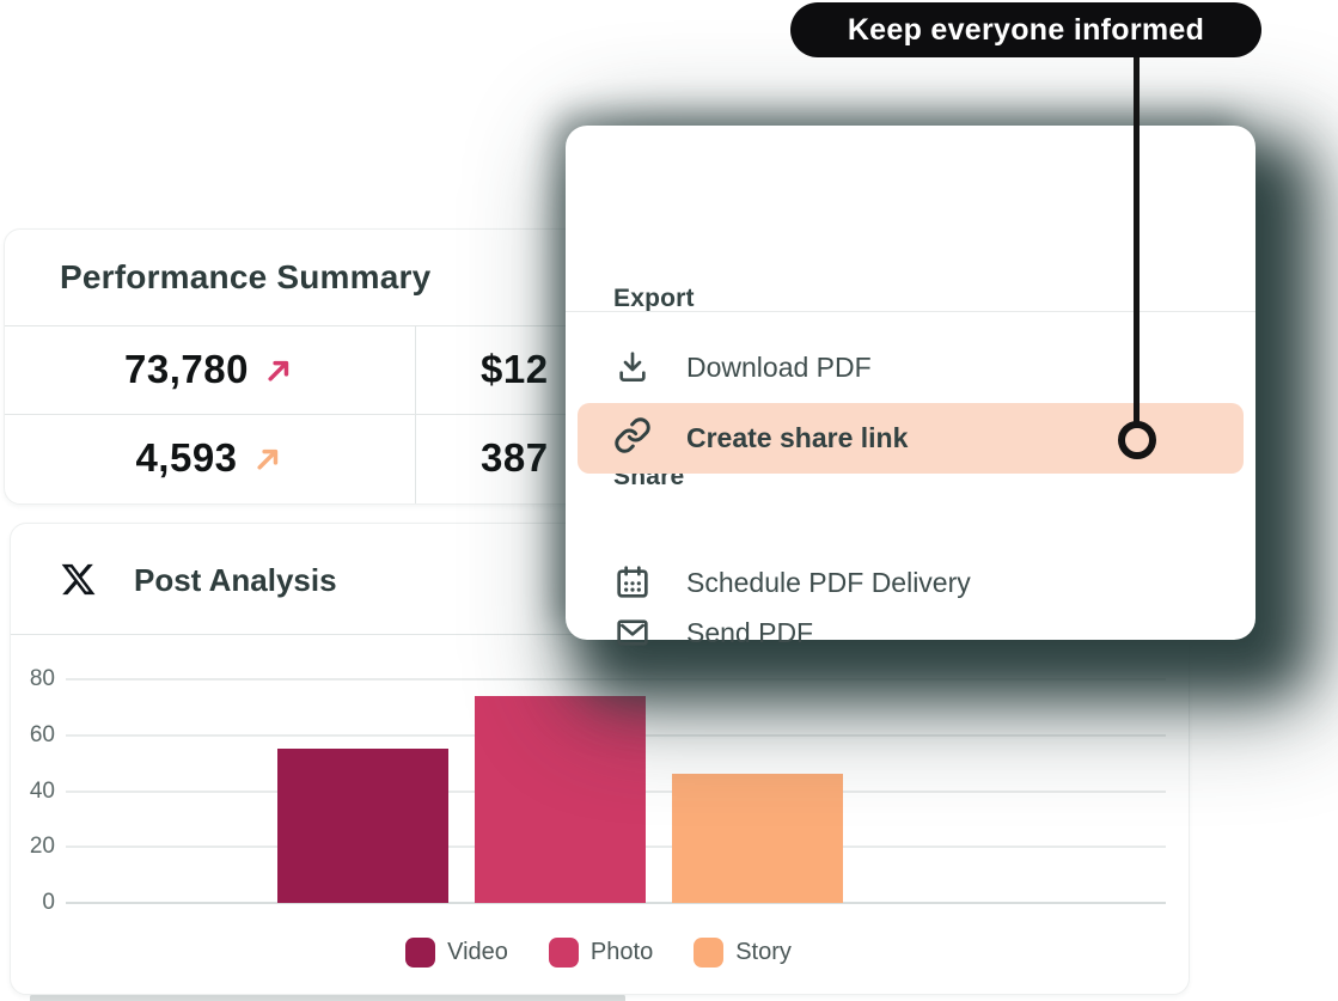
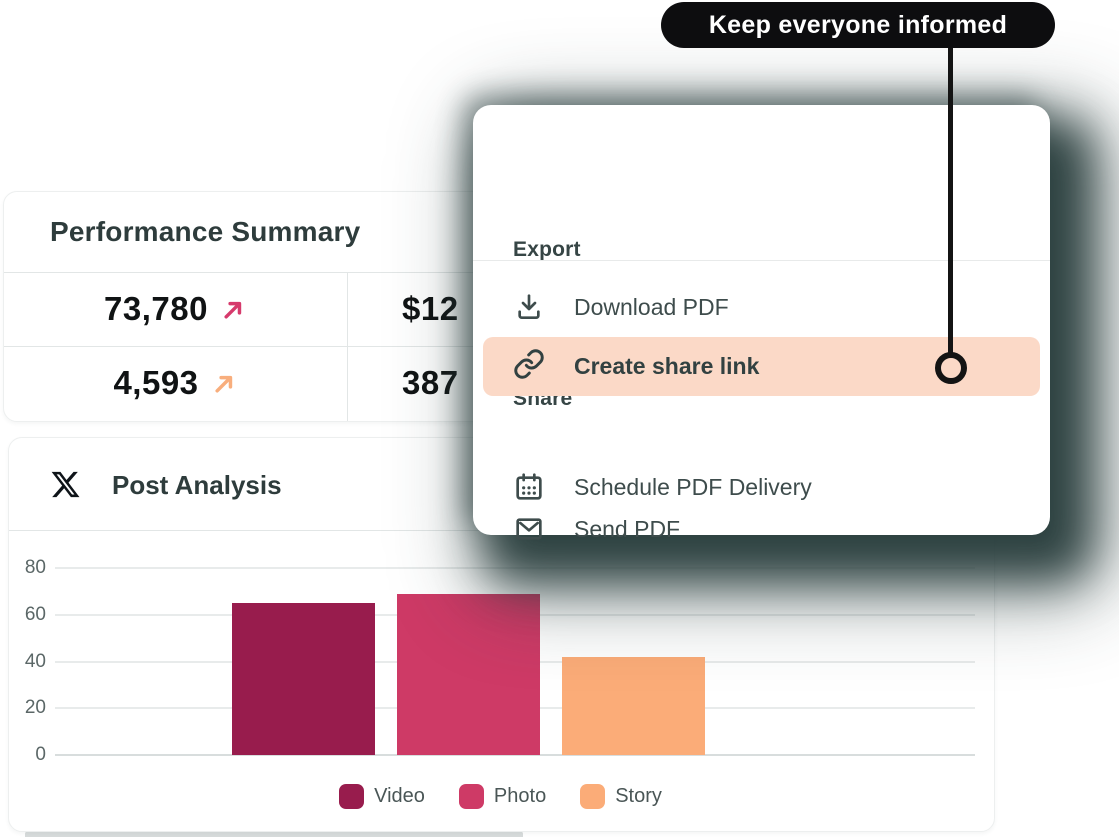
Video: 55 -> 65
Photo: 74 -> 69
Story: 46 -> 42
